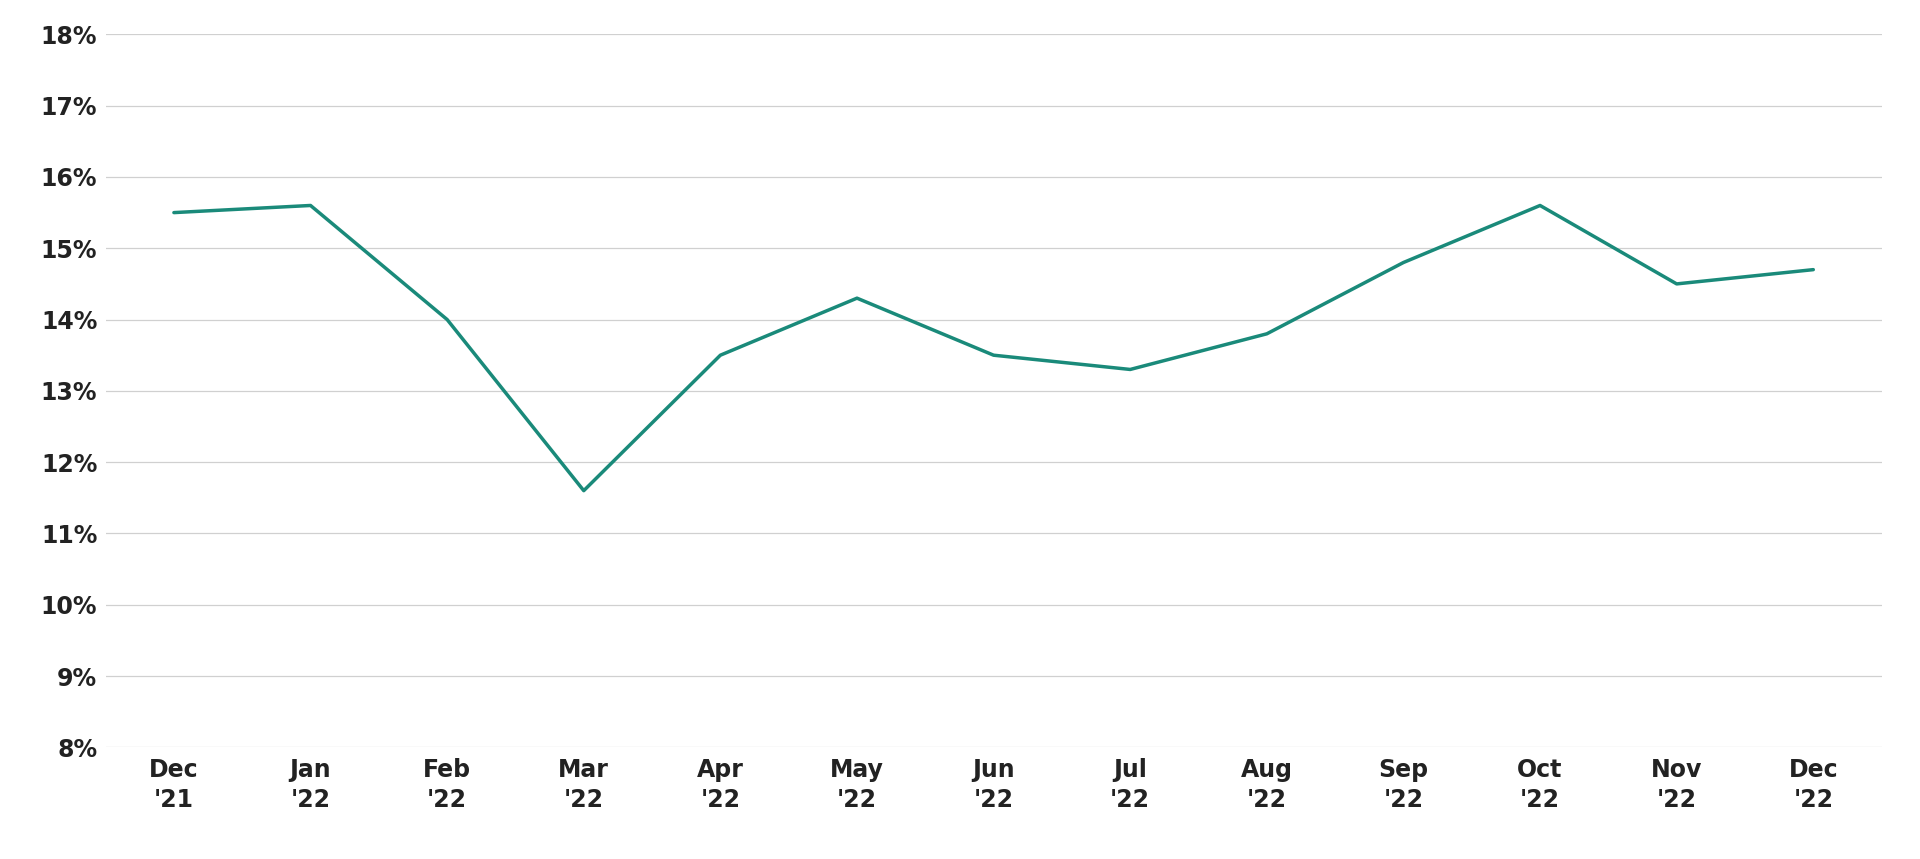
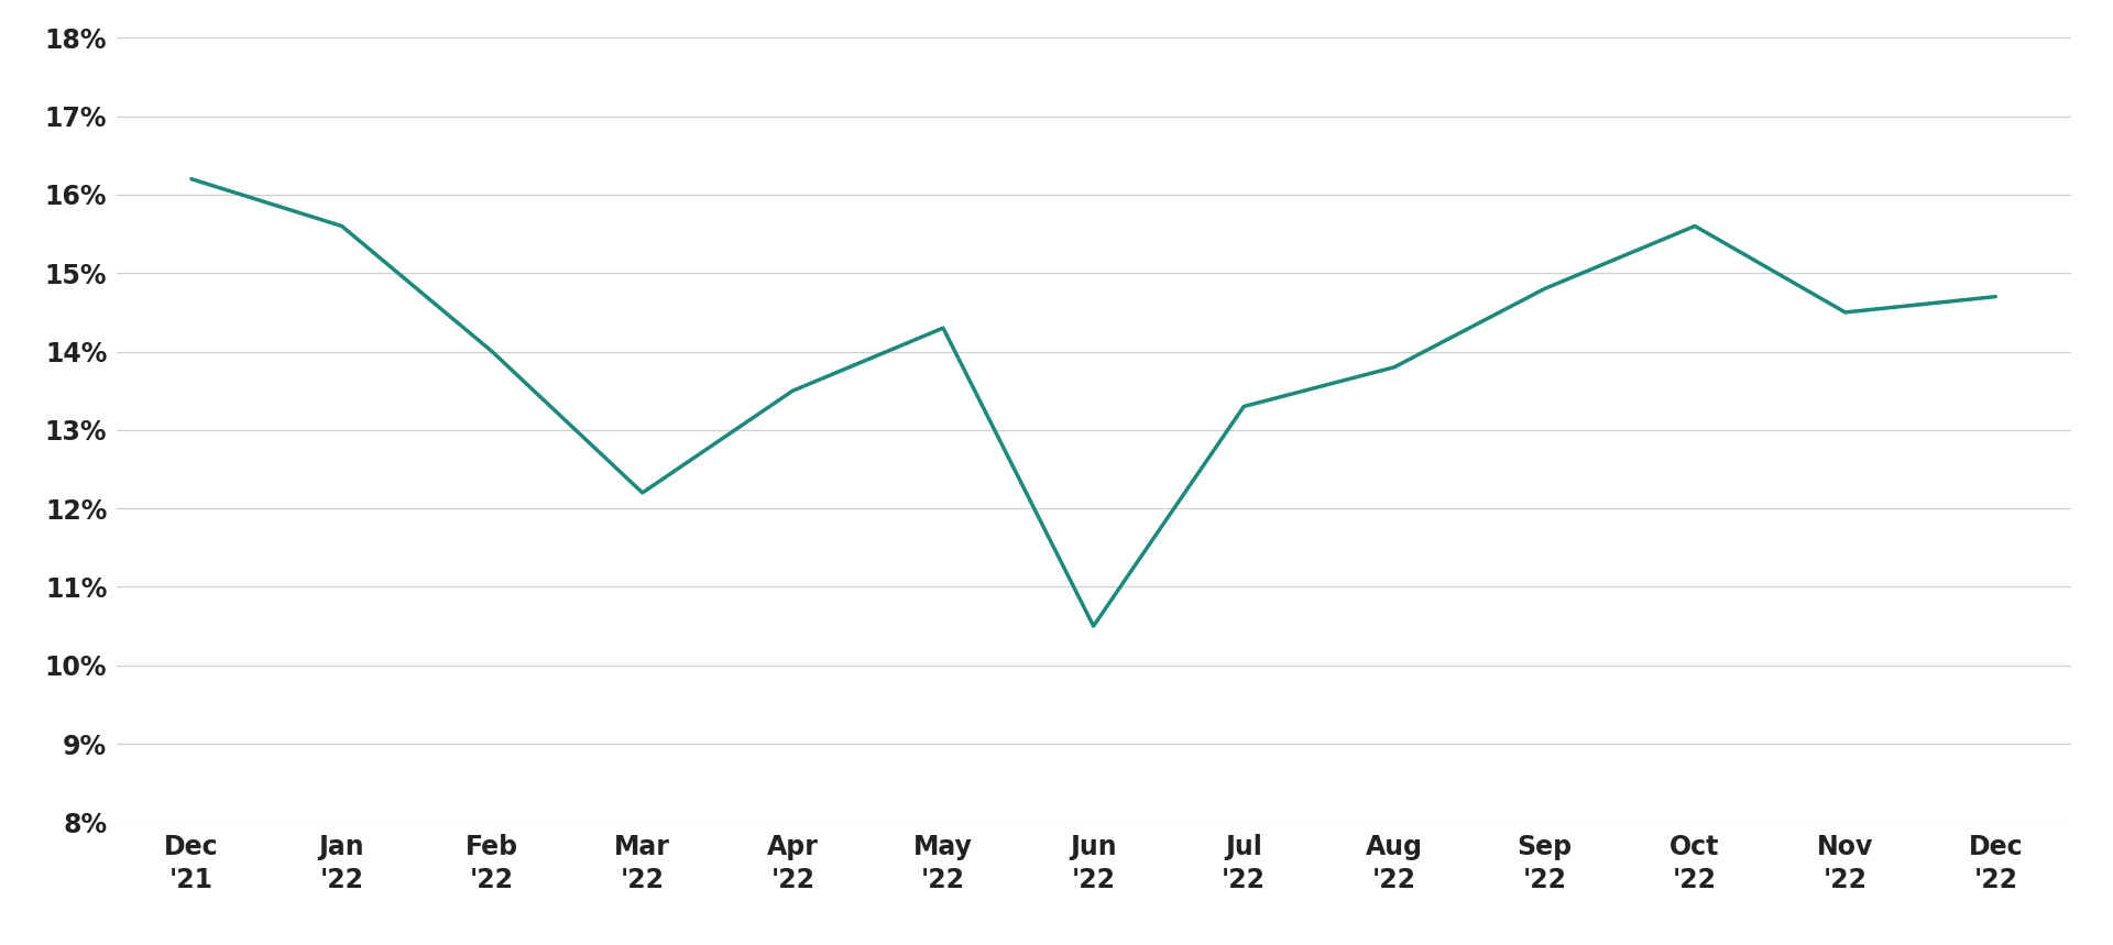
Dec '21: 15.5% -> 16.2%
Mar '22: 11.6% -> 12.2%
Jun '22: 13.5% -> 10.5%
